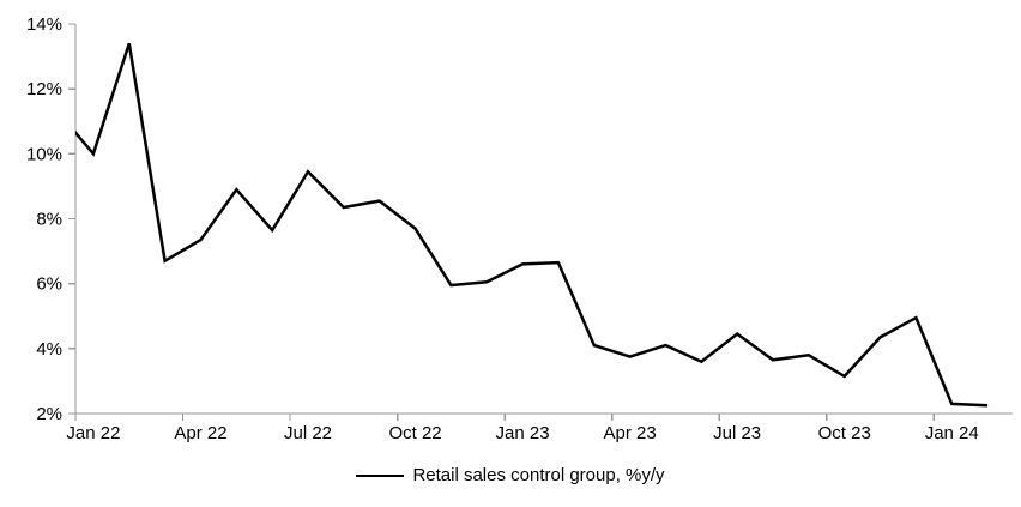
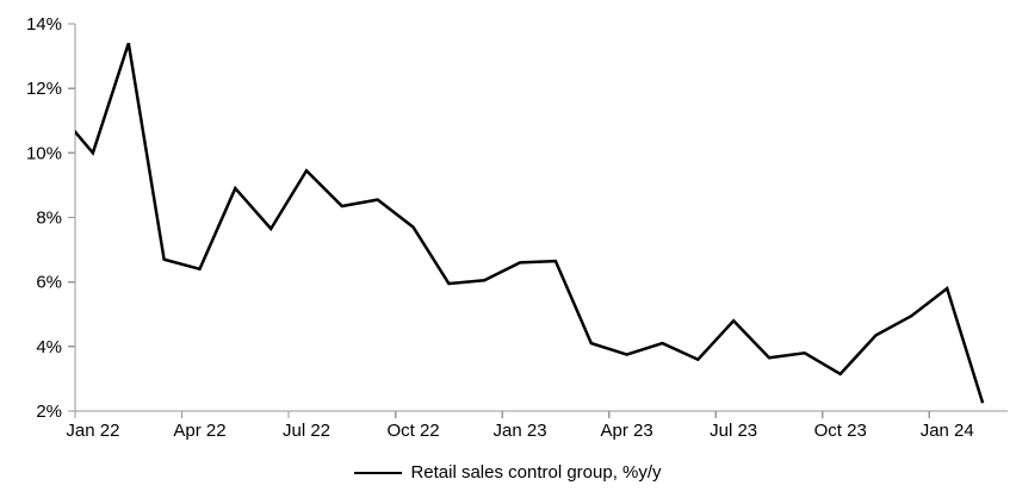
Apr 22: 7.3% -> 6.4%
Jul 23: 4.5% -> 4.8%
Jan 24: 2.3% -> 5.8%
